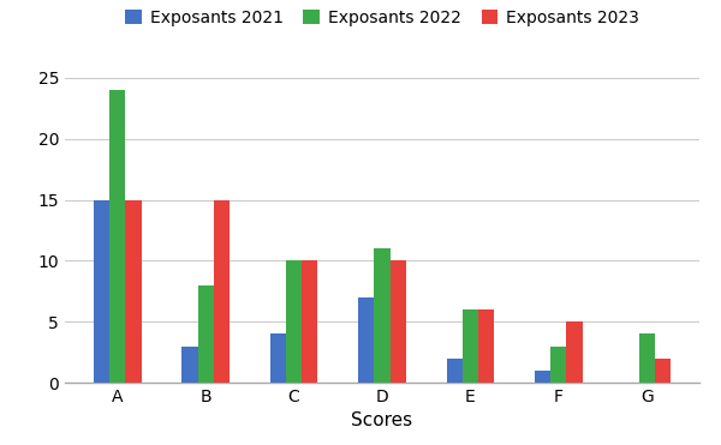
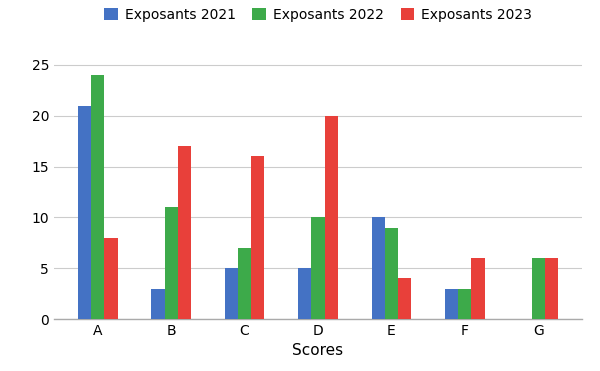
Exposants 2021/A: 15 -> 21
Exposants 2023/A: 15 -> 8
Exposants 2022/B: 8 -> 11
Exposants 2023/B: 15 -> 17
Exposants 2021/C: 4 -> 5
Exposants 2022/C: 10 -> 7
Exposants 2023/C: 10 -> 16
Exposants 2021/D: 7 -> 5
Exposants 2022/D: 11 -> 10
Exposants 2023/D: 10 -> 20
Exposants 2021/E: 2 -> 10
Exposants 2022/E: 6 -> 9
Exposants 2023/E: 6 -> 4
Exposants 2021/F: 1 -> 3
Exposants 2023/F: 5 -> 6
Exposants 2022/G: 4 -> 6
Exposants 2023/G: 2 -> 6
